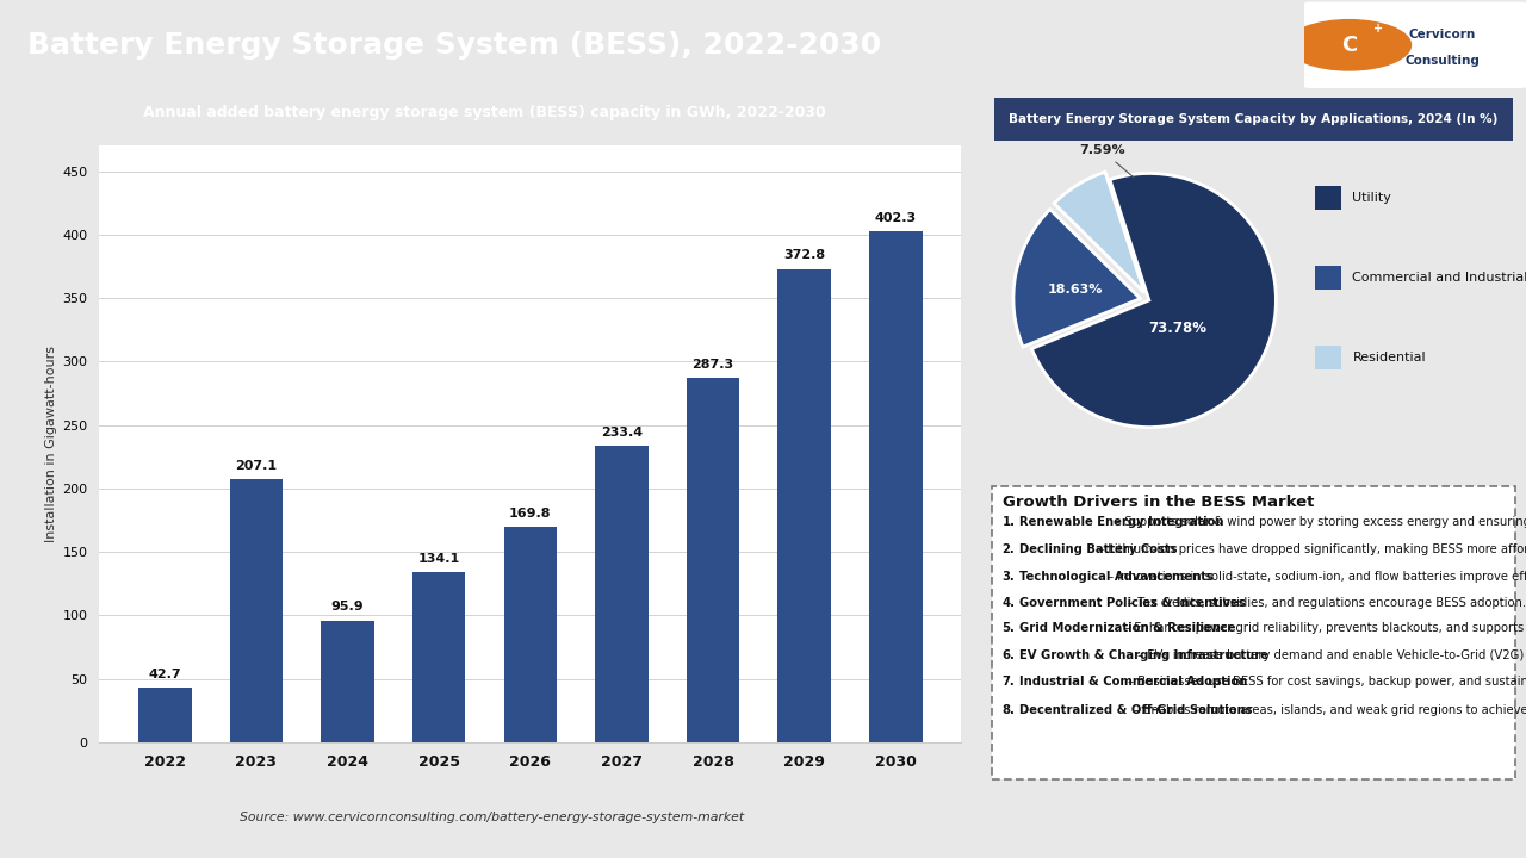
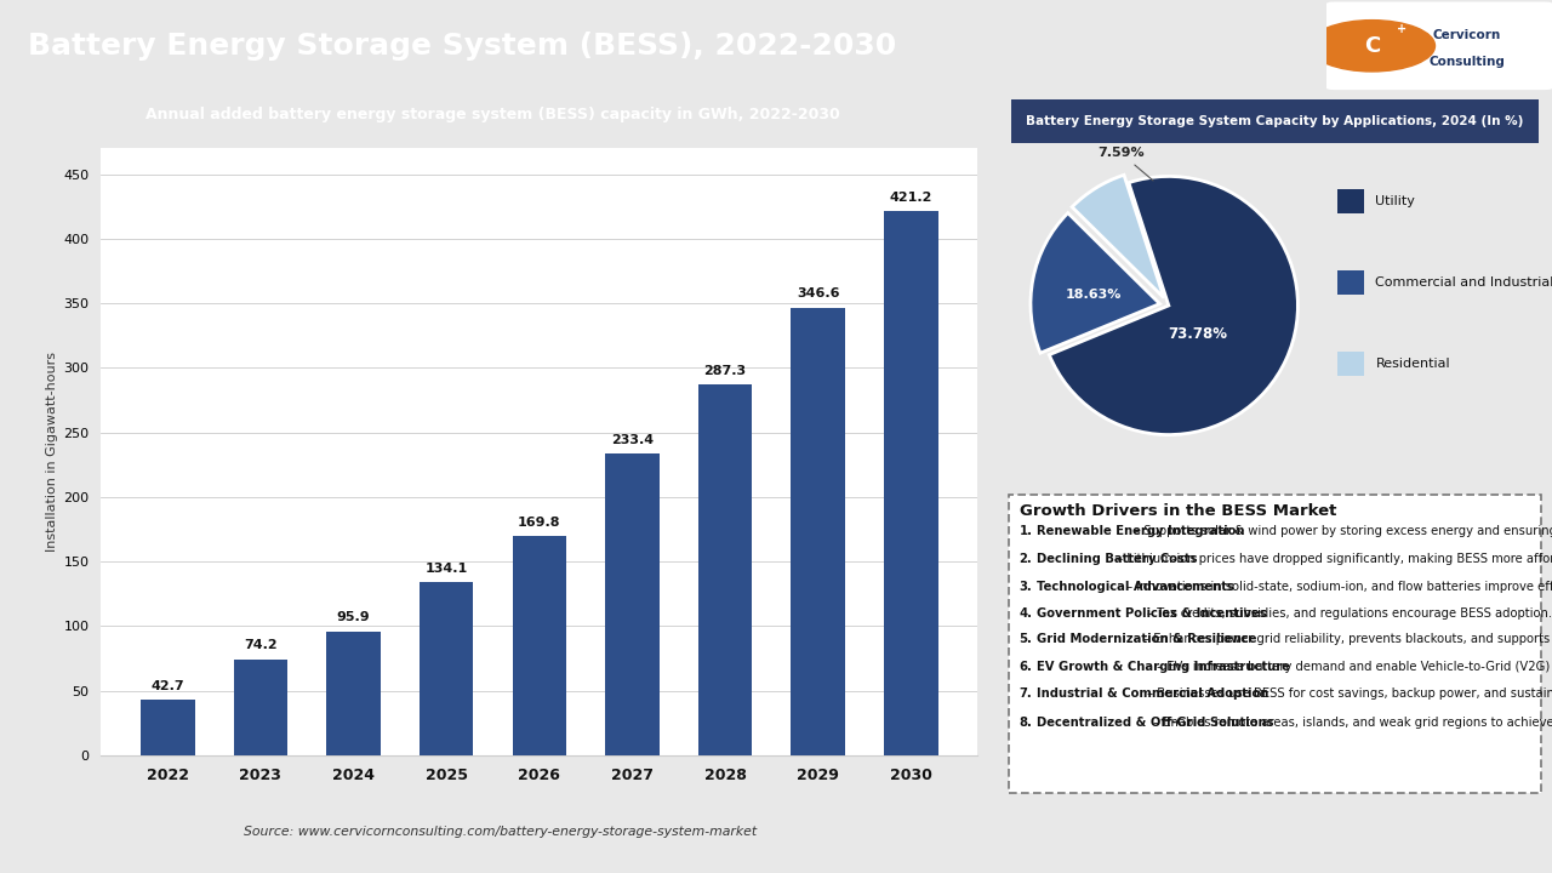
2023: 207.1 -> 74.2
2029: 372.8 -> 346.6
2030: 402.3 -> 421.2
